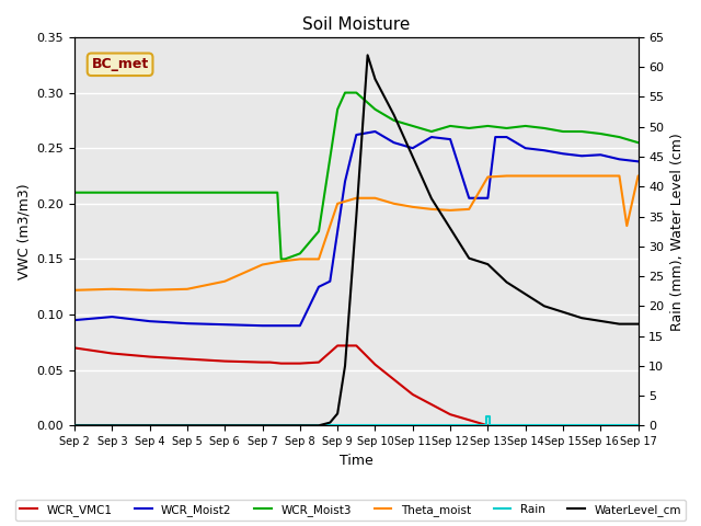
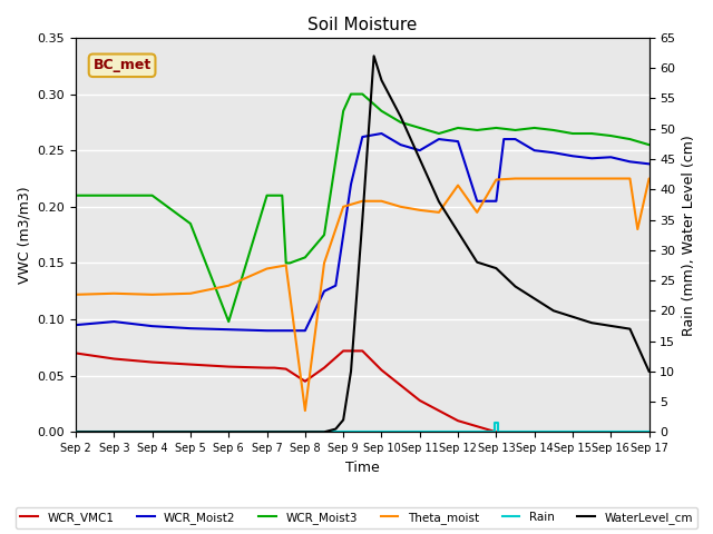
WCR_Moist3/Sep 5: 0.210 -> 0.185
WCR_Moist3/Sep 6: 0.210 -> 0.098
WCR_VMC1/Sep 8: 0.056 -> 0.045
Theta_moist/Sep 8: 0.150 -> 0.019
Theta_moist/Sep 12: 0.194 -> 0.219
WaterLevel_cm/Sep 17: 17.0 -> 10.0
